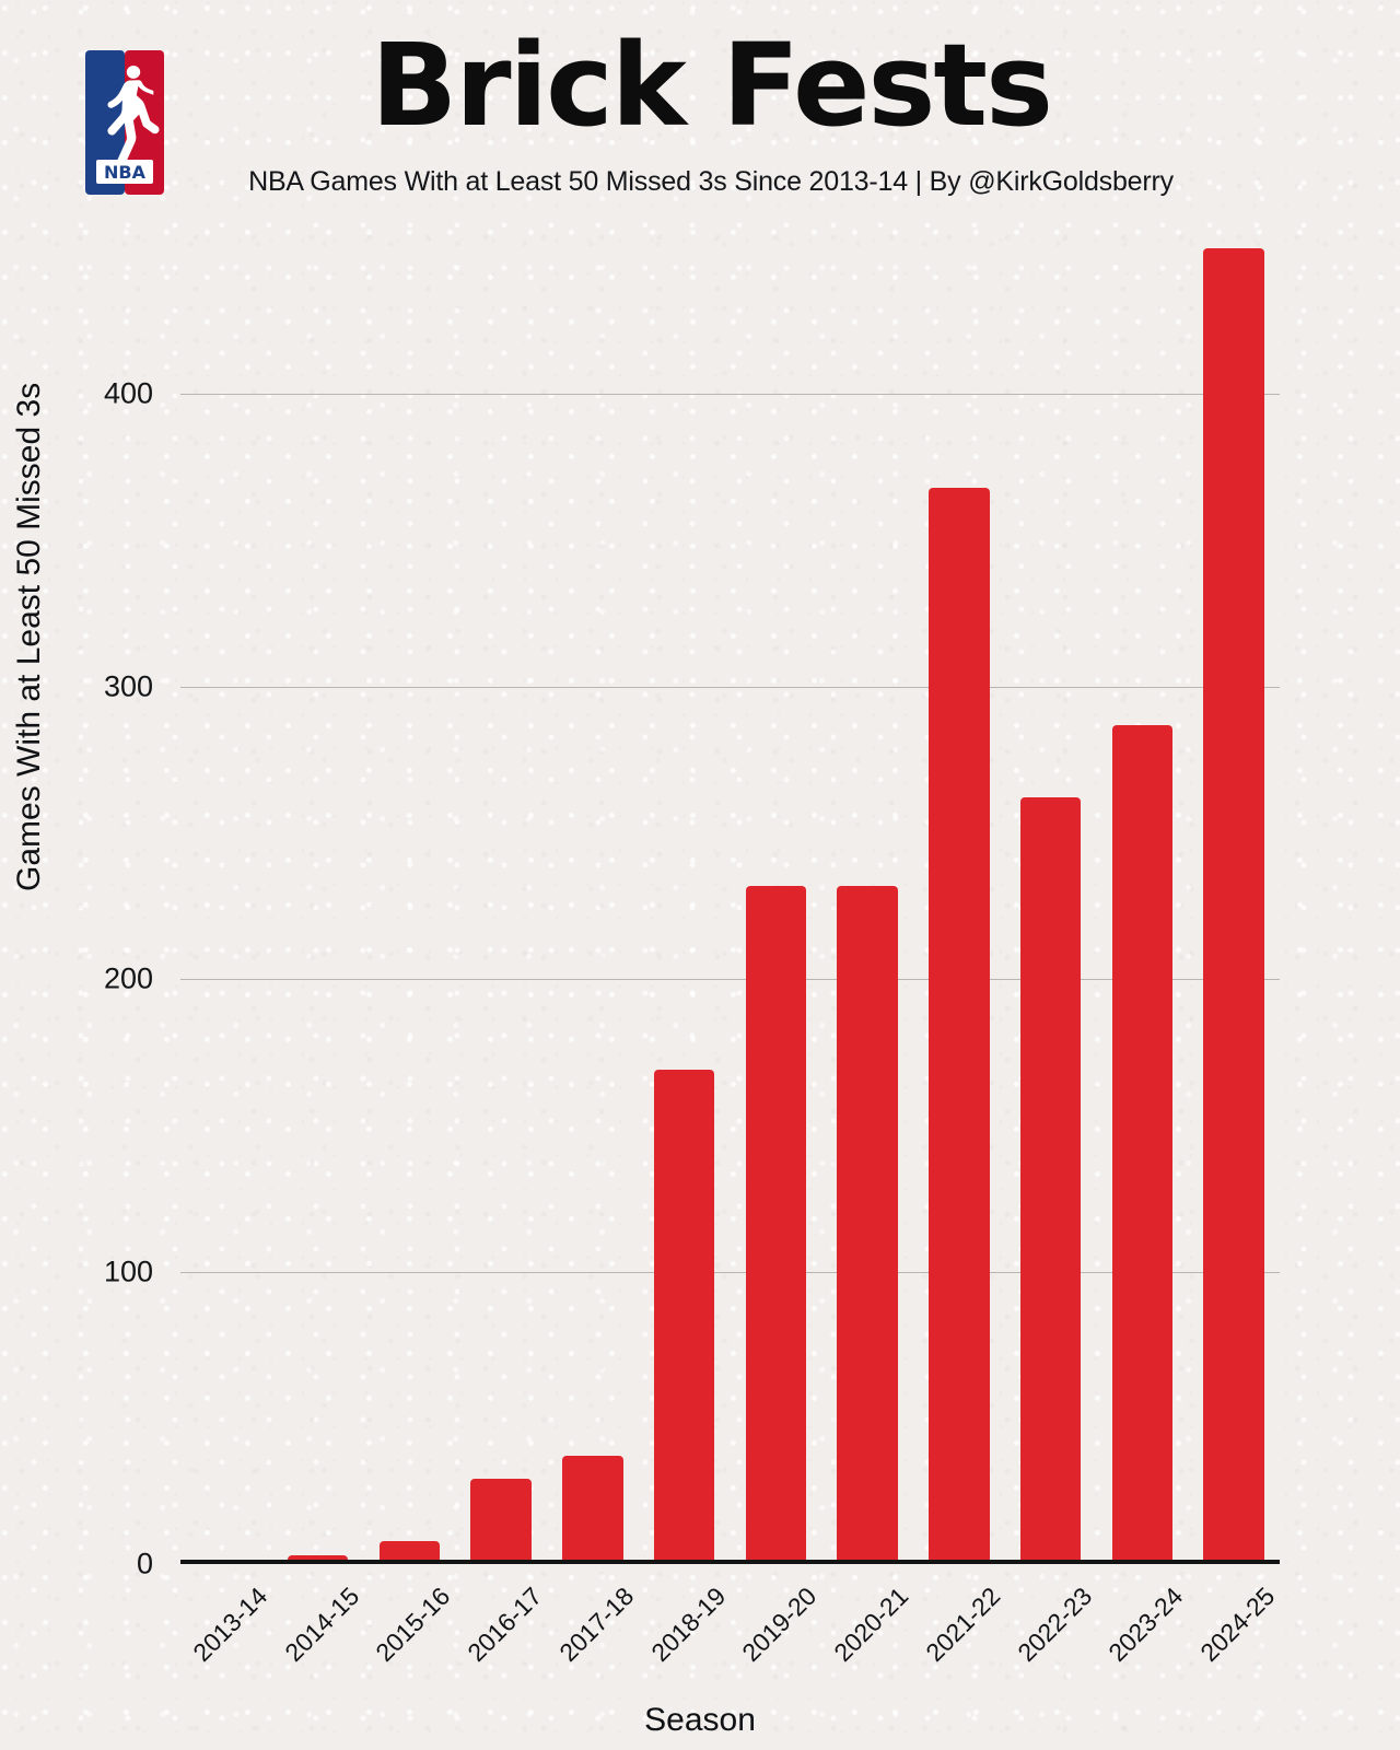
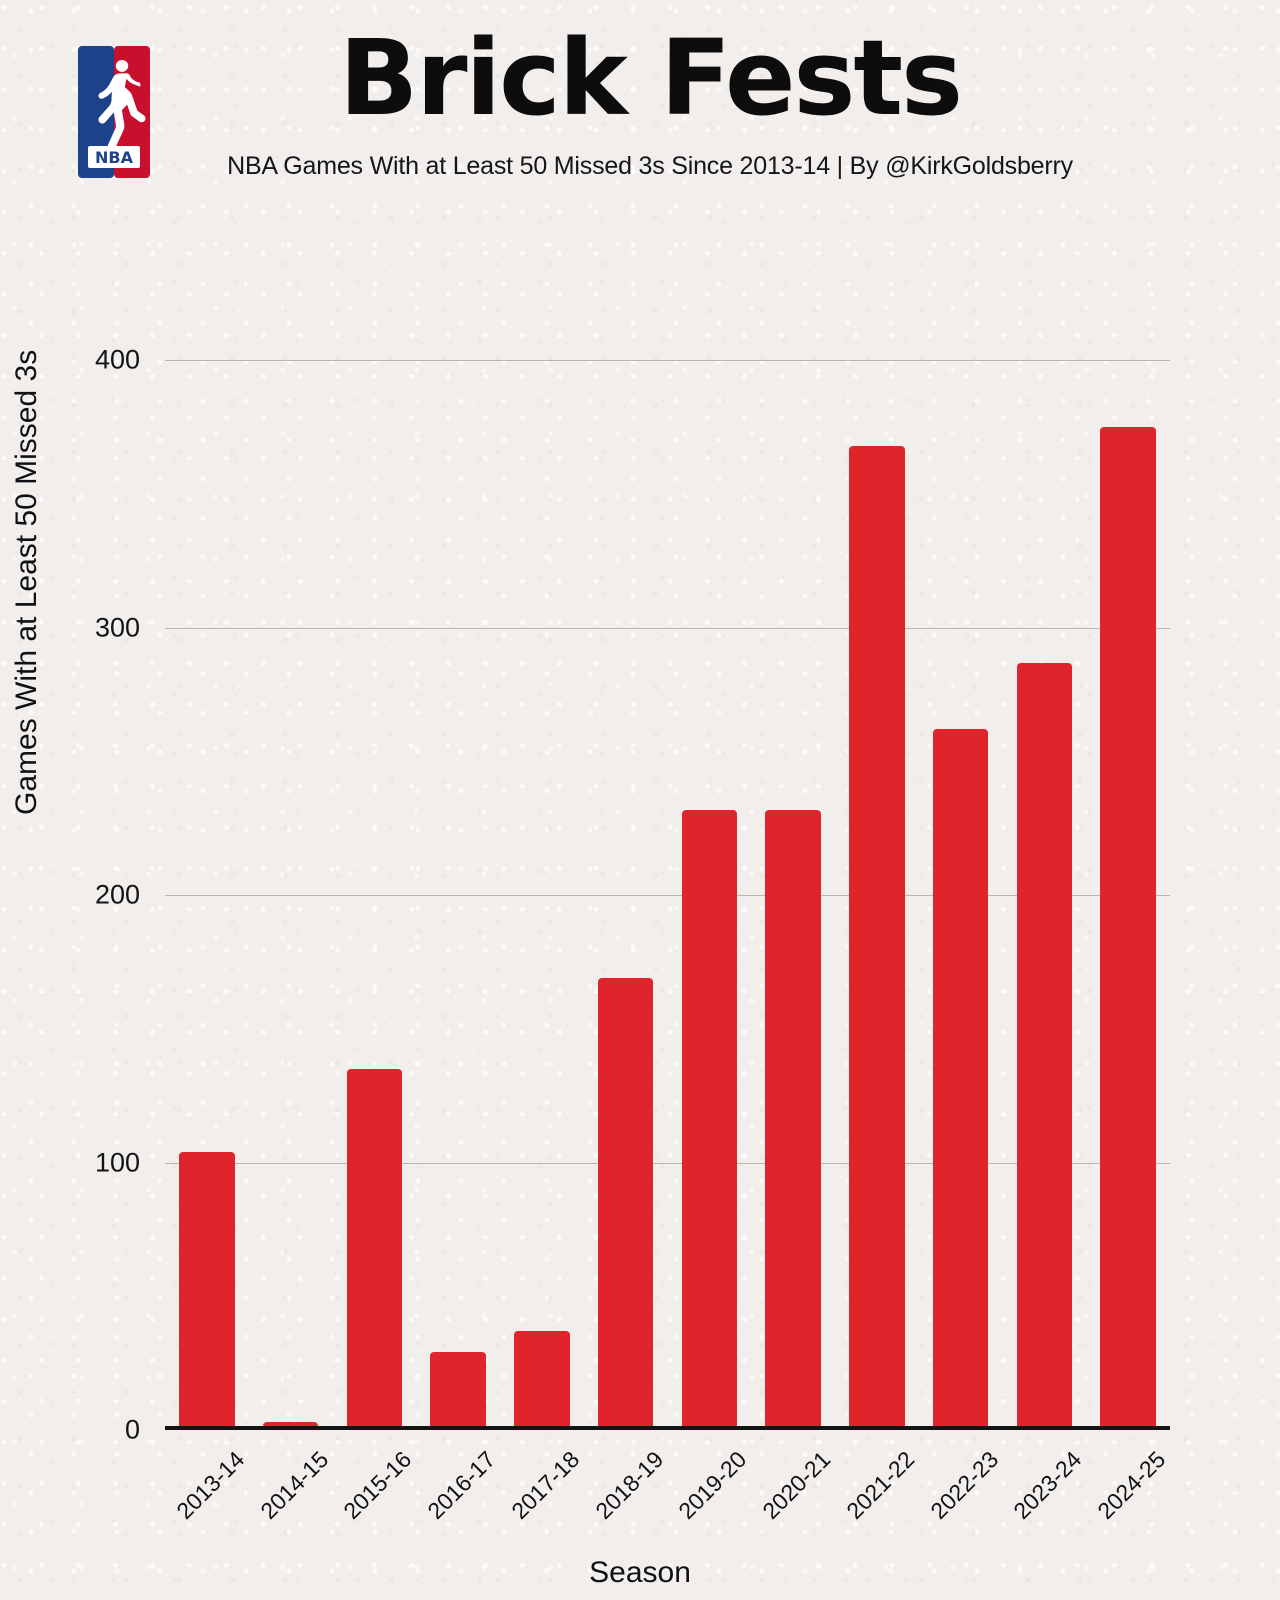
2013-14: 1 -> 104
2015-16: 8 -> 135
2024-25: 450 -> 375
